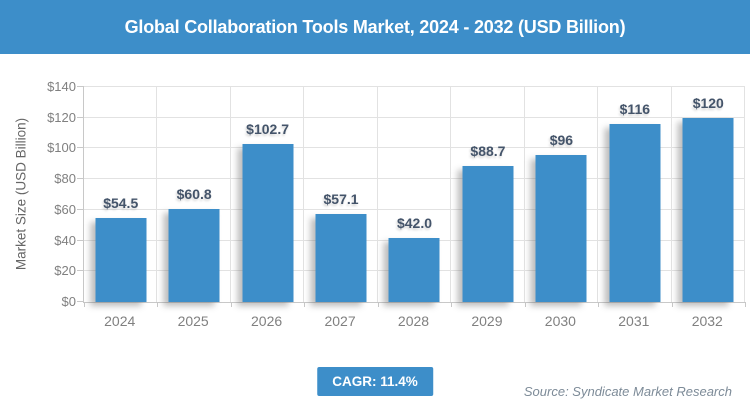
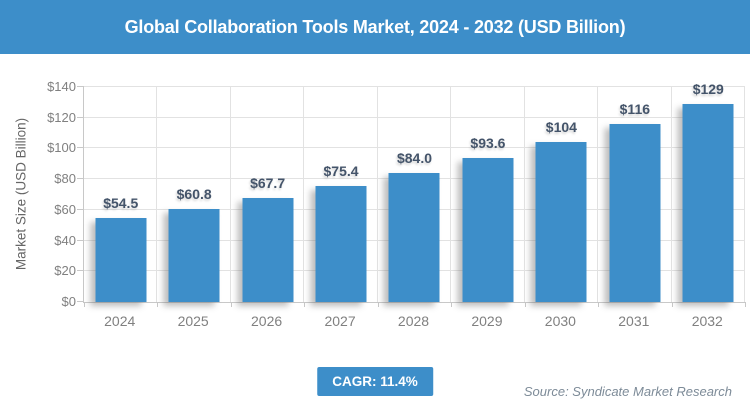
2026: $102.7 -> $67.7
2027: $57.1 -> $75.4
2028: $42.0 -> $84.0
2029: $88.7 -> $93.6
2030: $96 -> $104
2032: $120 -> $129
